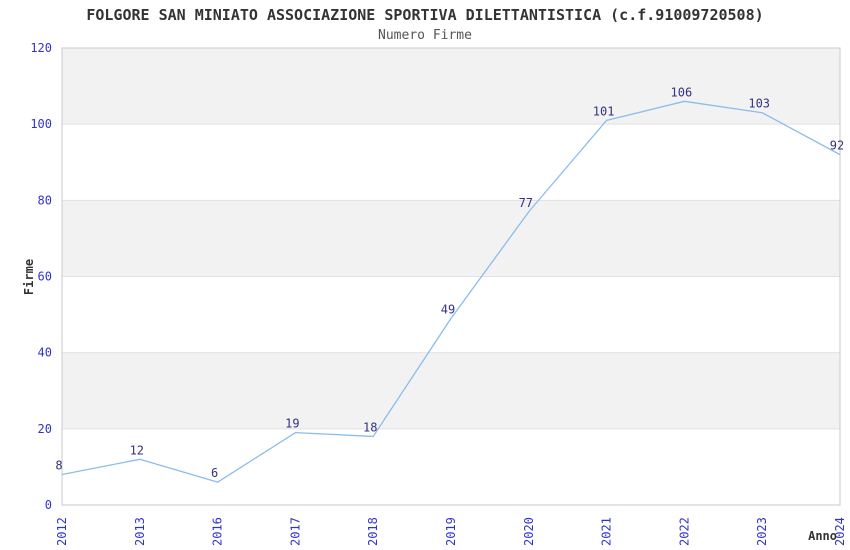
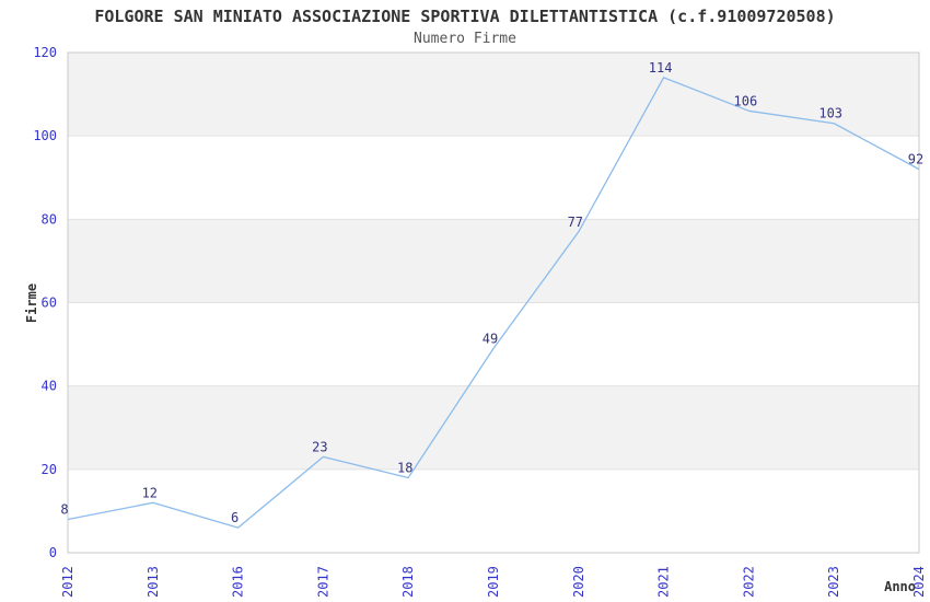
2017: 19 -> 23
2021: 101 -> 114
